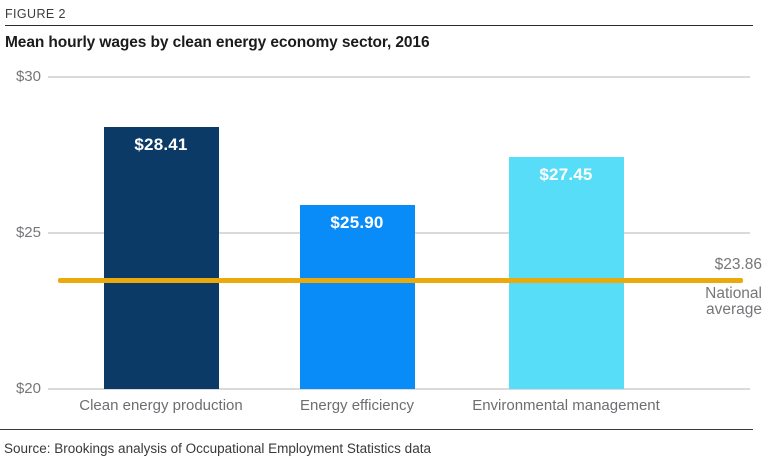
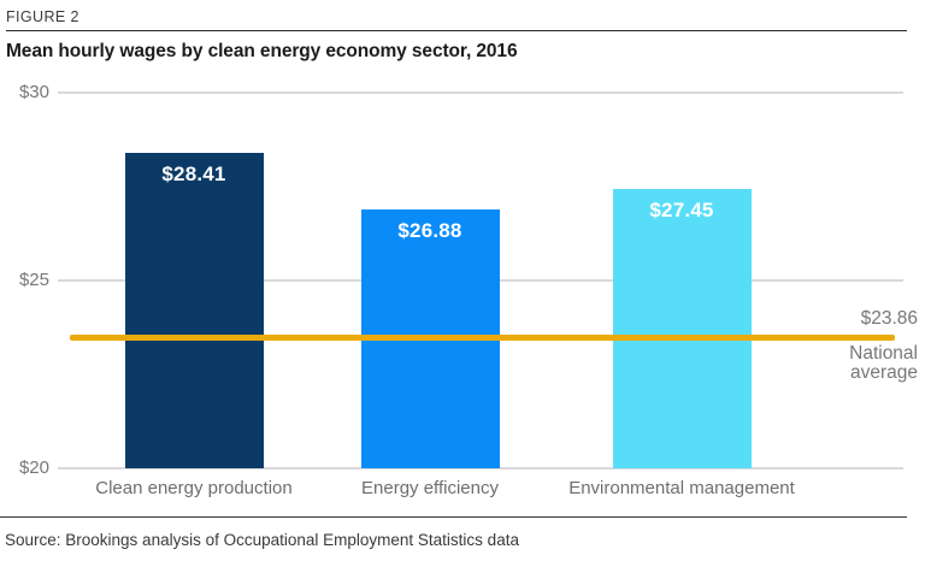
Energy efficiency: $25.90 -> $26.88
